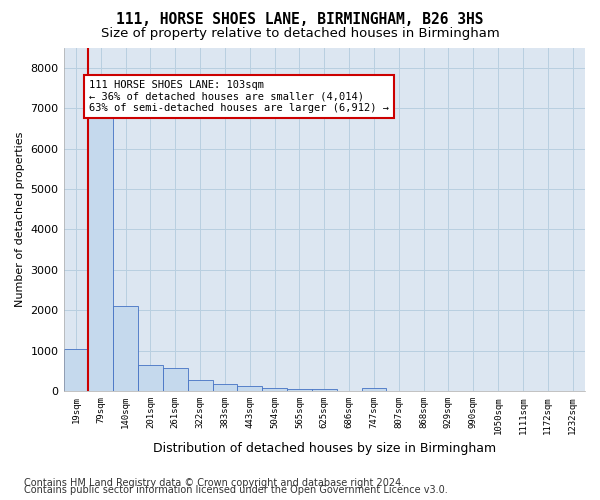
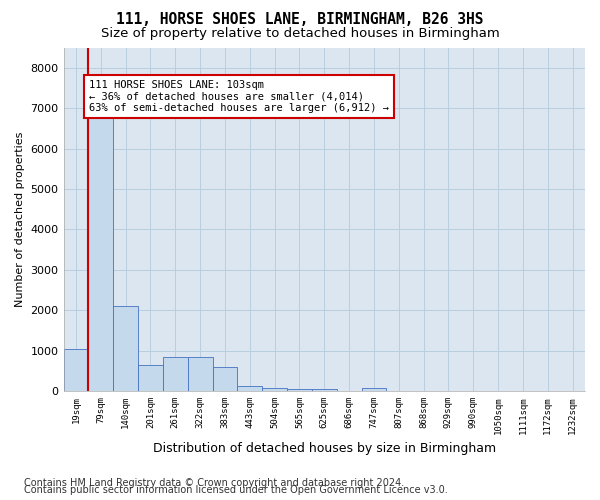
261sqm: 570 -> 850
322sqm: 280 -> 850
383sqm: 180 -> 600
